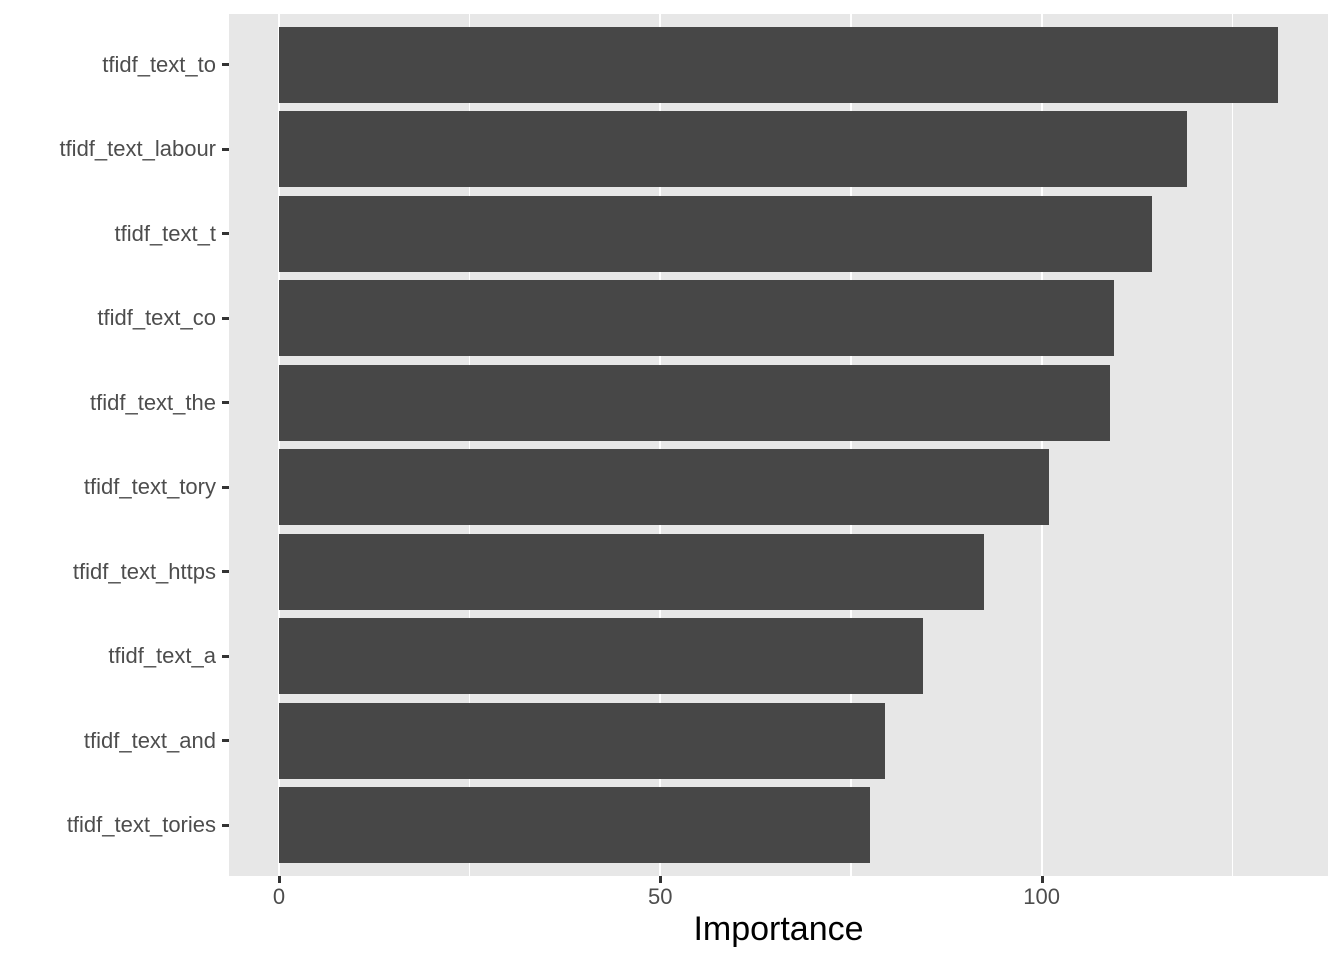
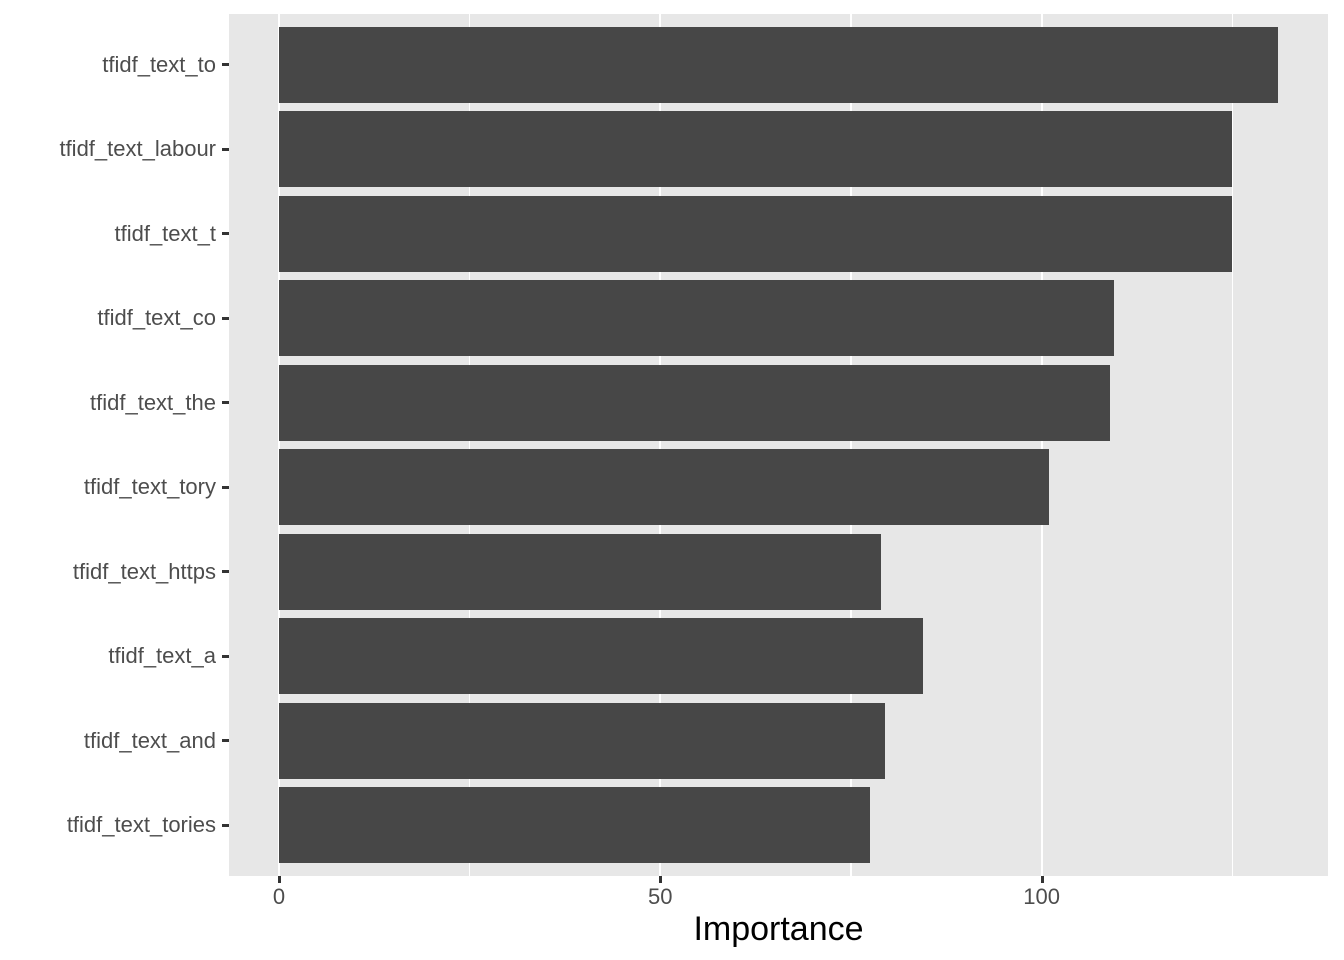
tfidf_text_labour: 119 -> 125
tfidf_text_t: 114 -> 125
tfidf_text_https: 92 -> 79
